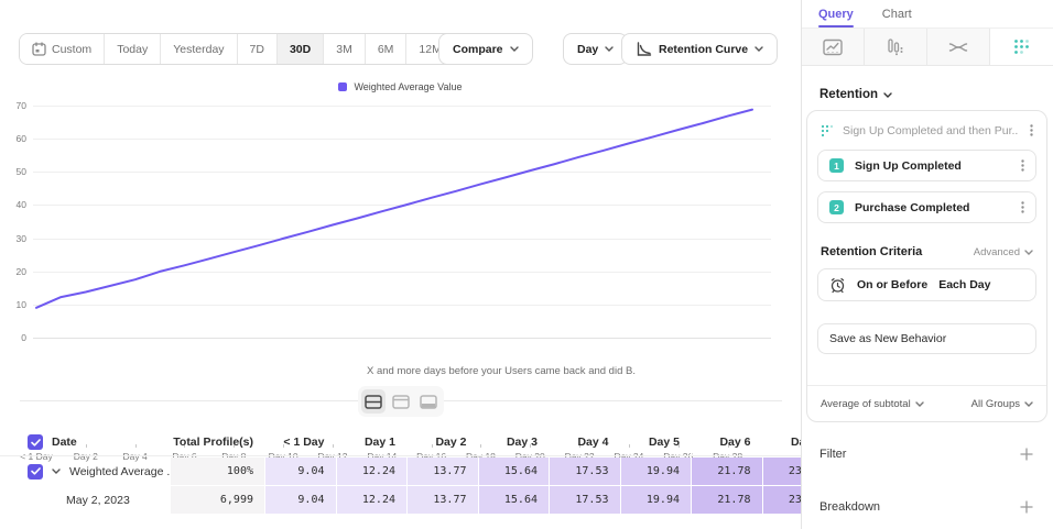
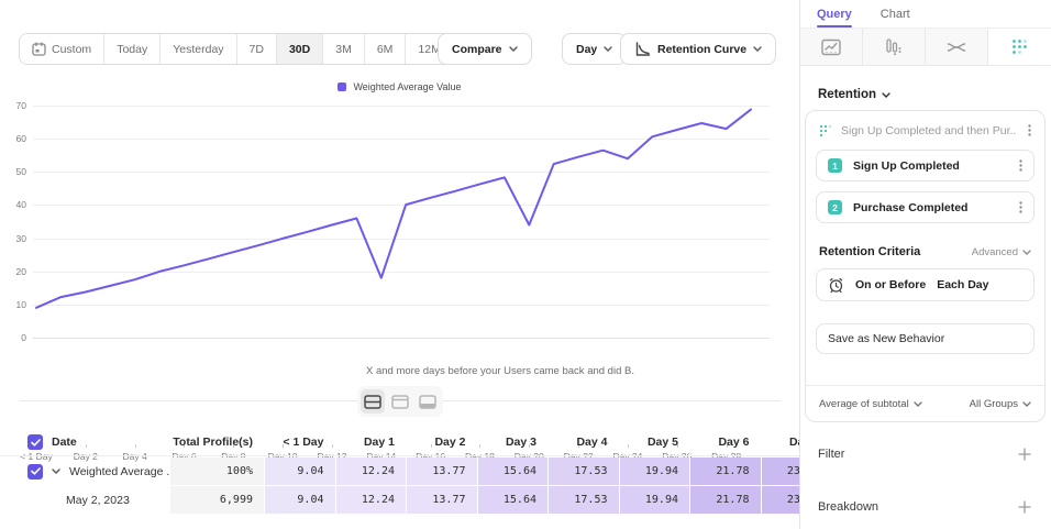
Day 14: 38 -> 18
Day 20: 50 -> 34
Day 24: 59 -> 54
Day 28: 67 -> 63
